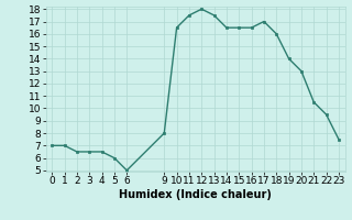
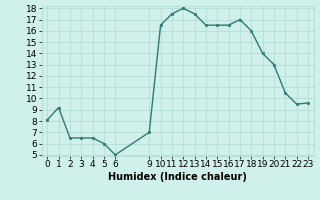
0: 7.0 -> 8.1
1: 7.0 -> 9.2
9: 8.0 -> 7.0
23: 7.5 -> 9.6
